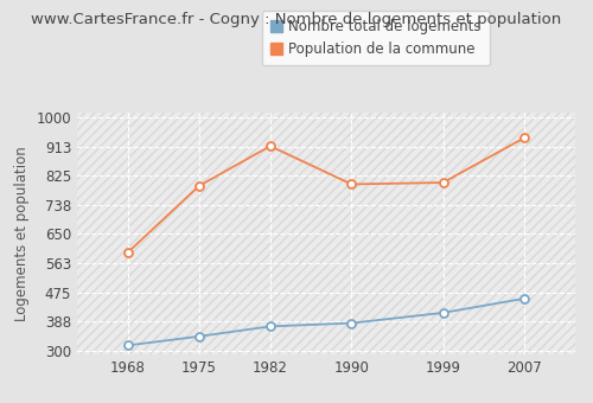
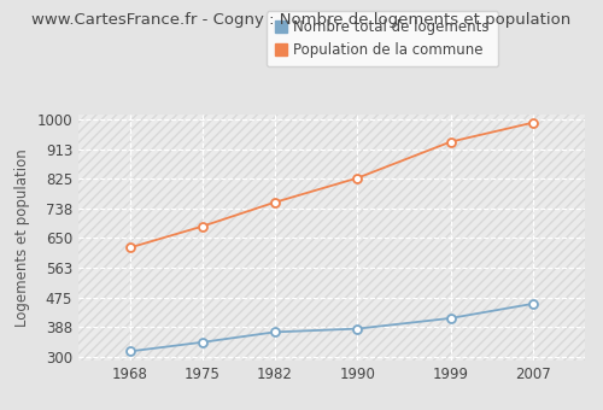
Population de la commune/1968: 595 -> 622
Population de la commune/1975: 795 -> 685
Population de la commune/1982: 915 -> 756
Population de la commune/1990: 800 -> 828
Population de la commune/1999: 805 -> 935
Population de la commune/2007: 940 -> 992
